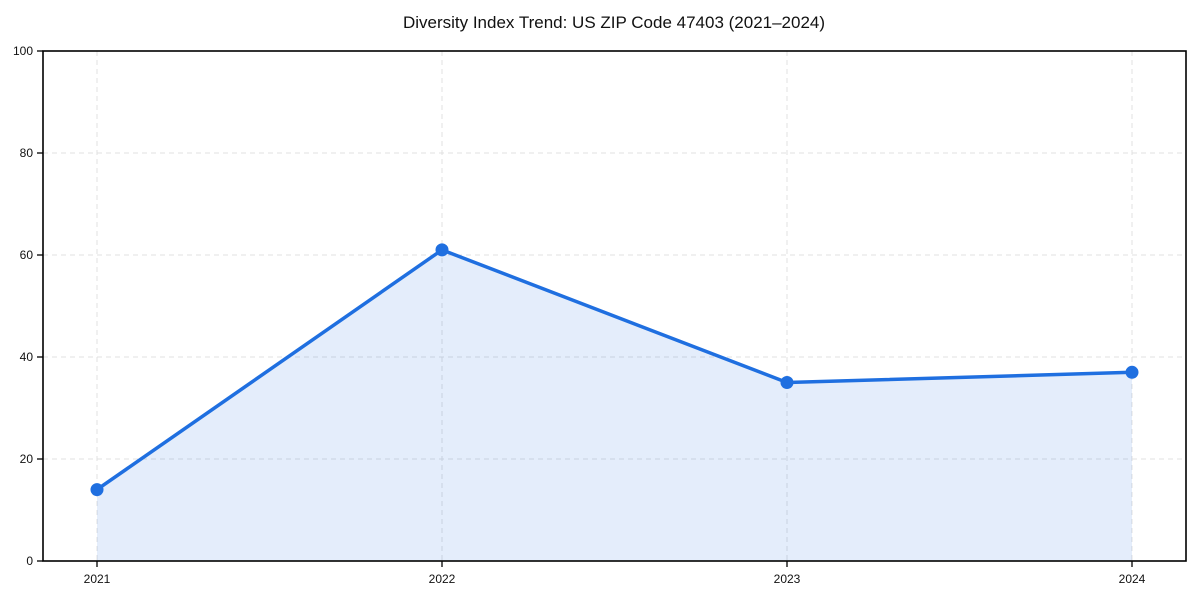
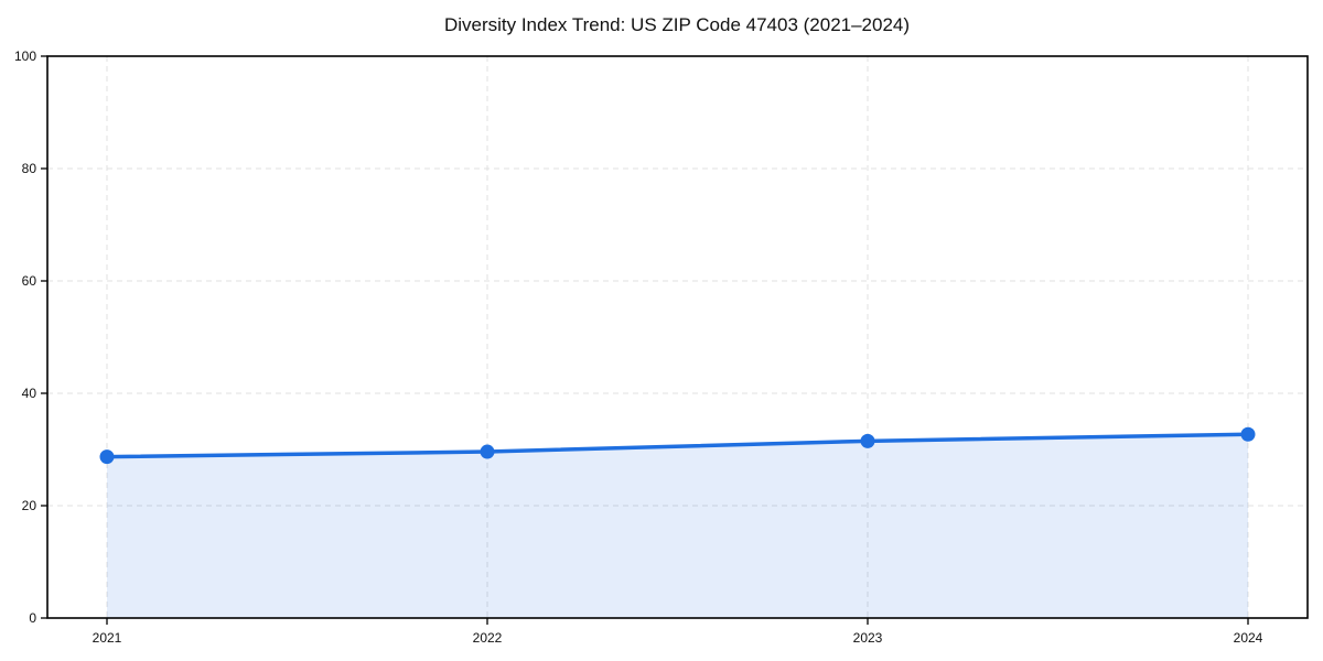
2021: 14 -> 29
2022: 61 -> 30
2023: 35 -> 32
2024: 37 -> 33
